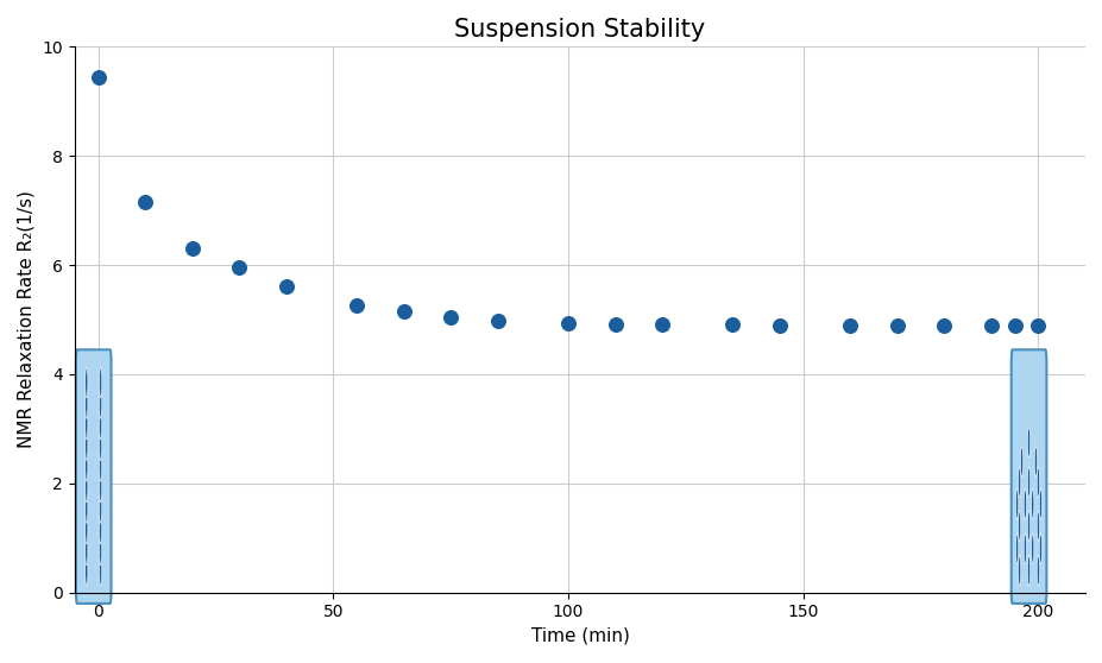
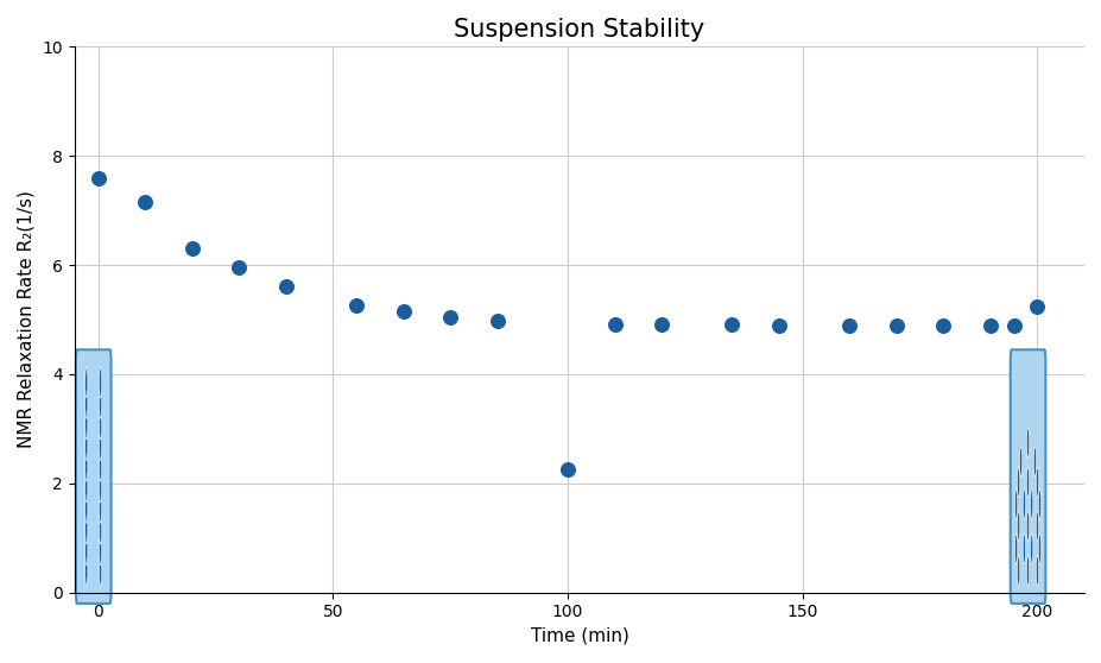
0: 9.45 -> 7.60
100: 4.93 -> 2.25
200: 4.90 -> 5.25
